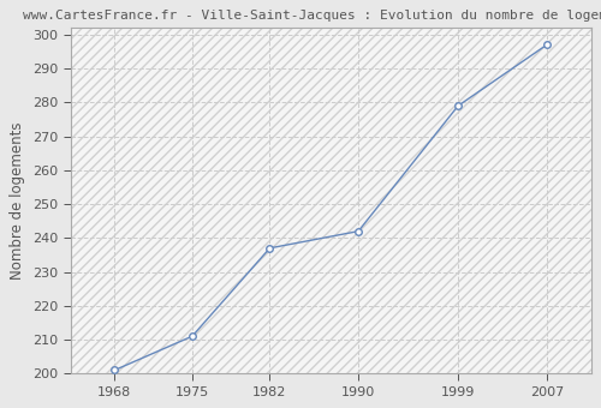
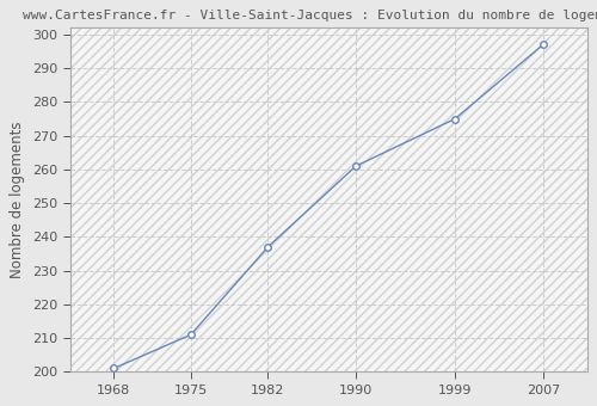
1990: 242 -> 261
1999: 279 -> 275
